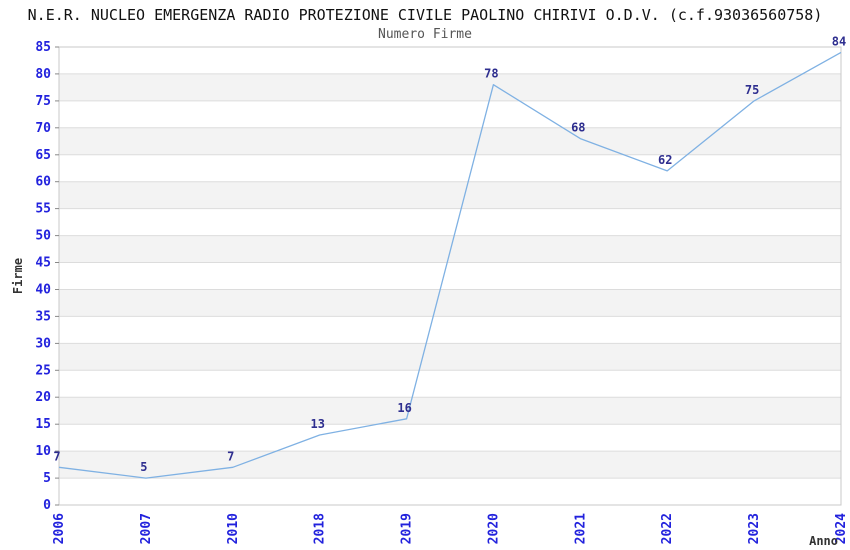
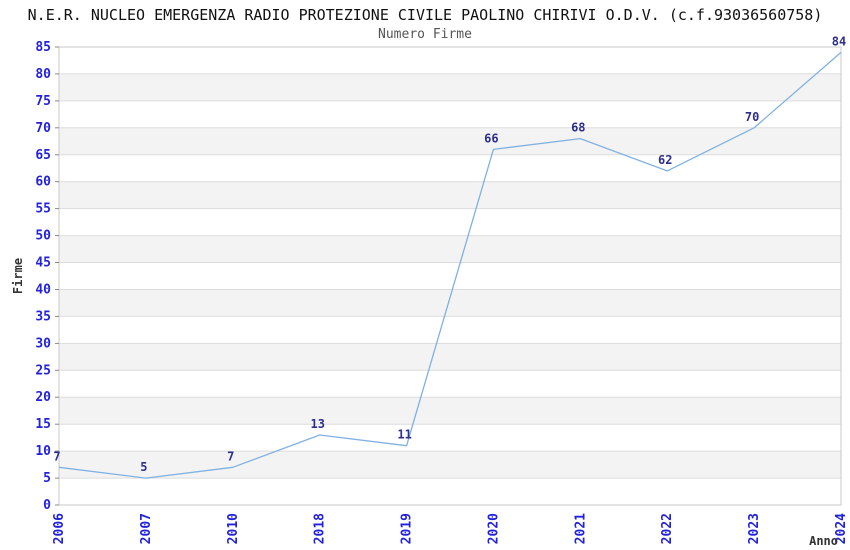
2019: 16 -> 11
2020: 78 -> 66
2023: 75 -> 70
